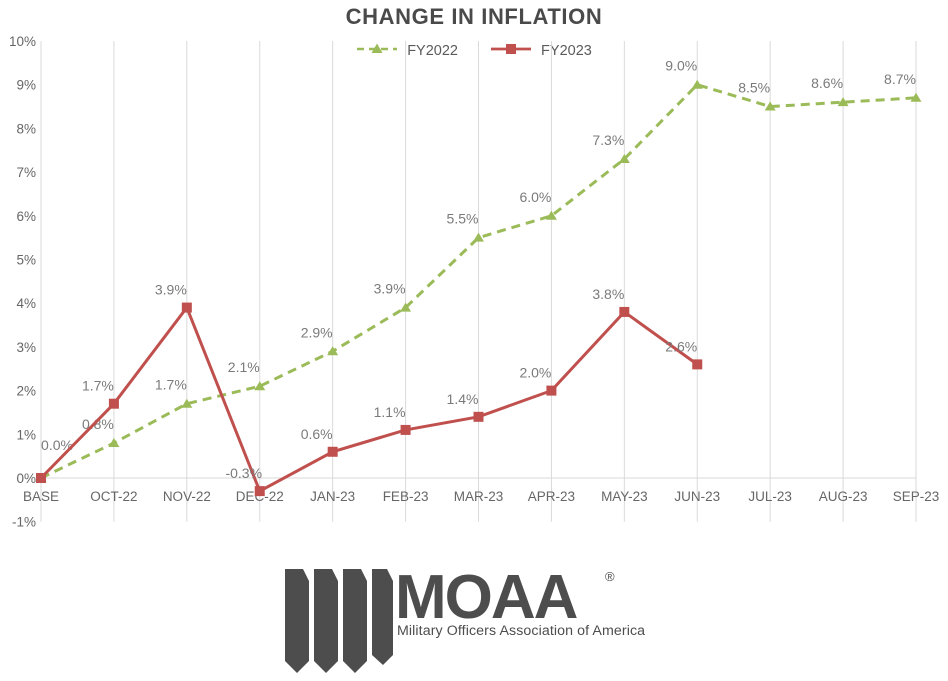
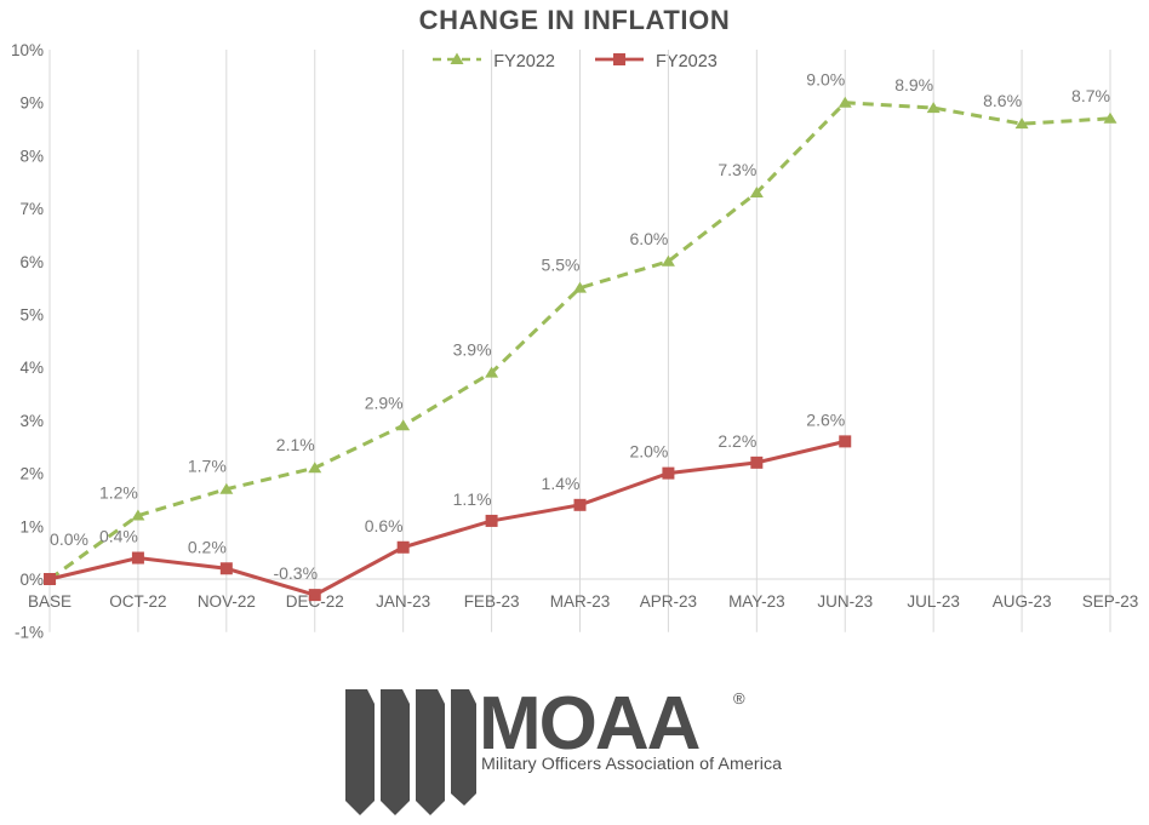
FY2022/OCT-22: 0.8% -> 1.2%
FY2023/OCT-22: 1.7% -> 0.4%
FY2023/NOV-22: 3.9% -> 0.2%
FY2023/MAY-23: 3.8% -> 2.2%
FY2022/JUL-23: 8.5% -> 8.9%
